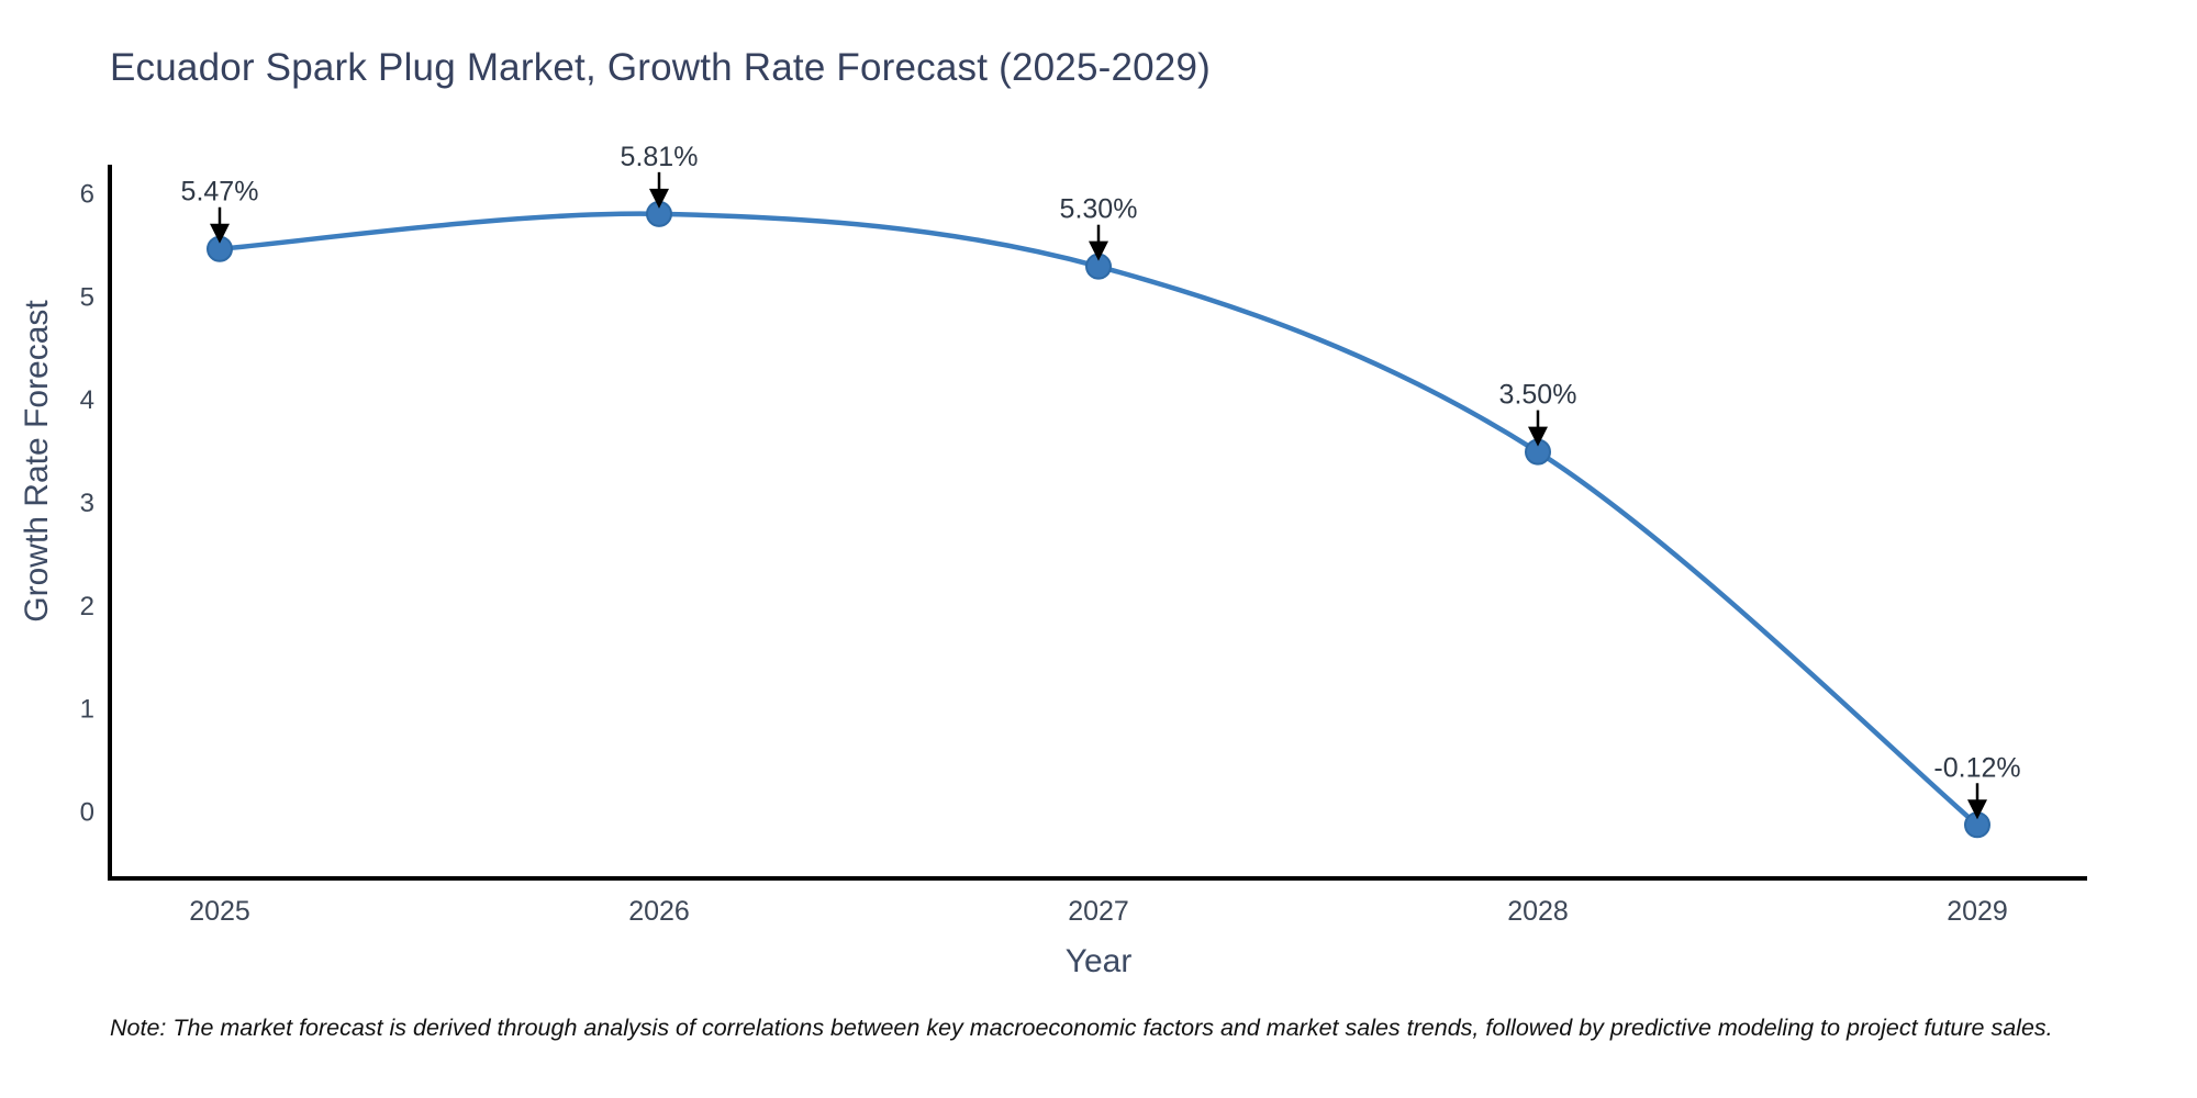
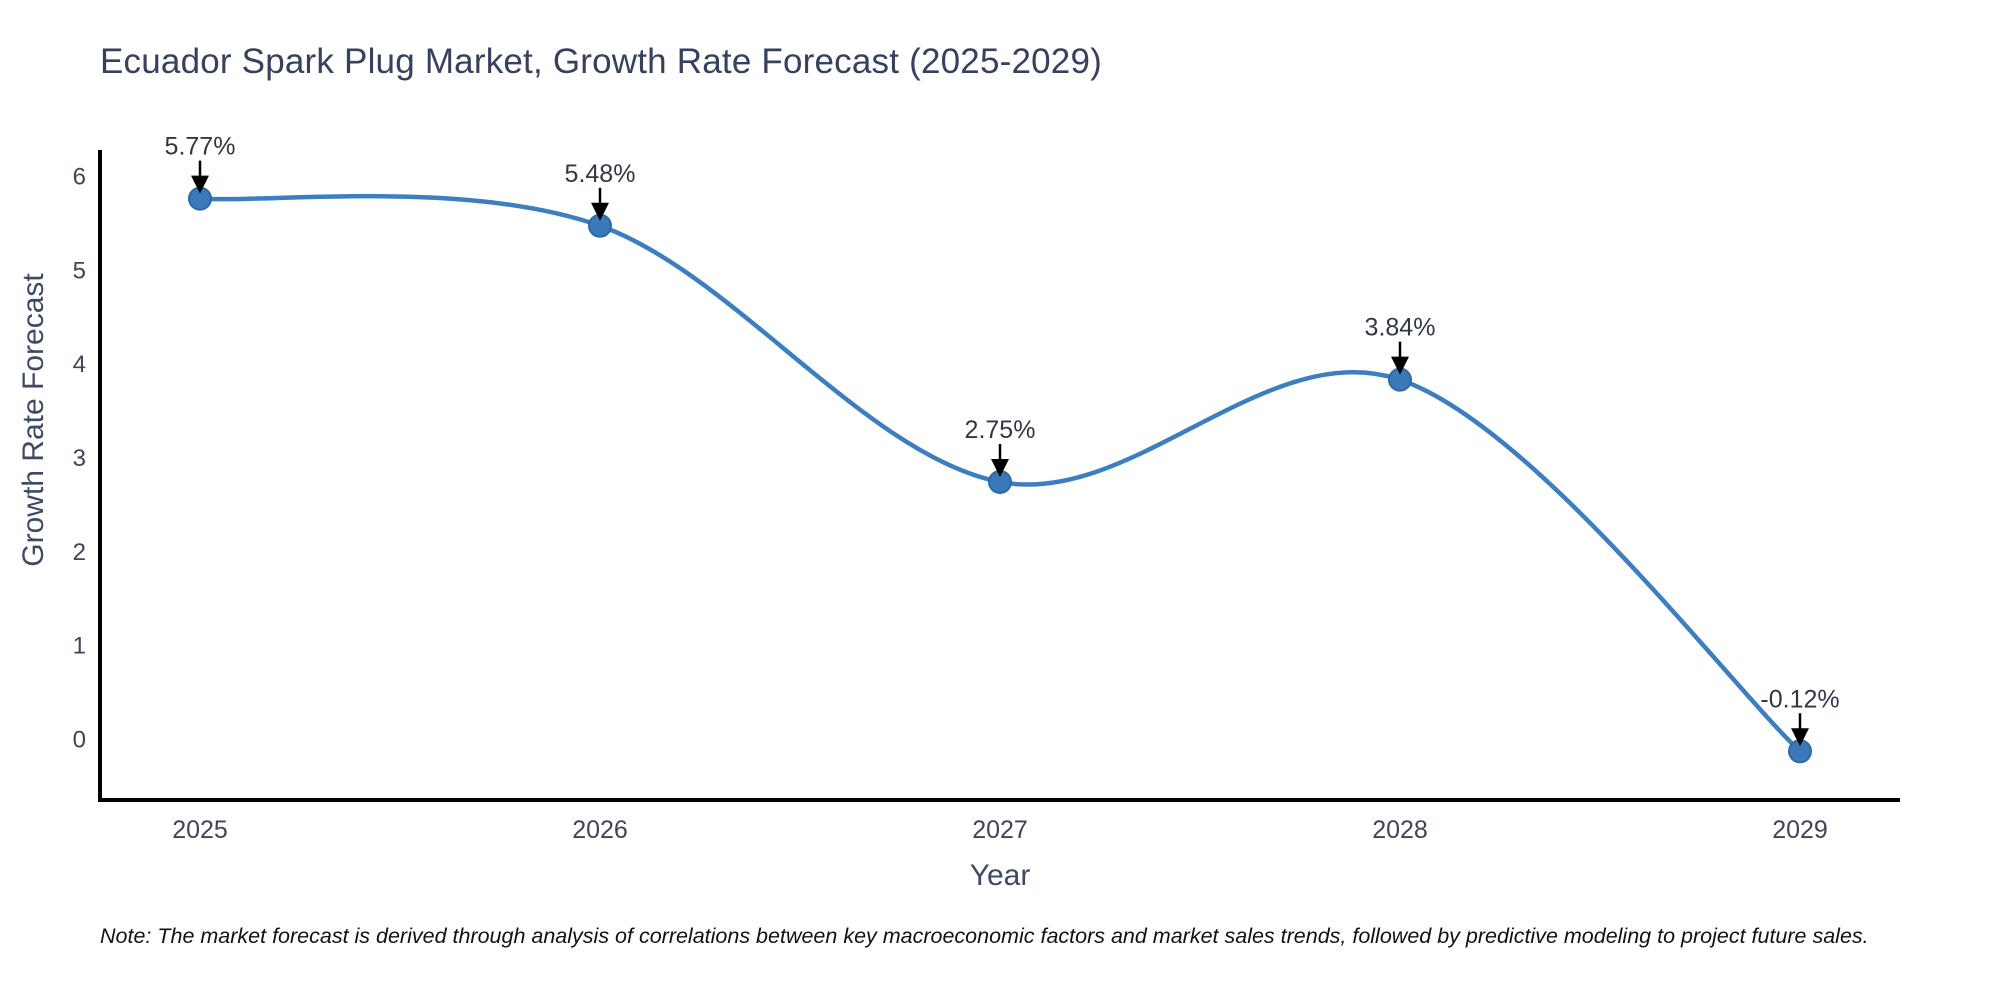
2025: 5.47% -> 5.77%
2026: 5.81% -> 5.48%
2027: 5.30% -> 2.75%
2028: 3.50% -> 3.84%
